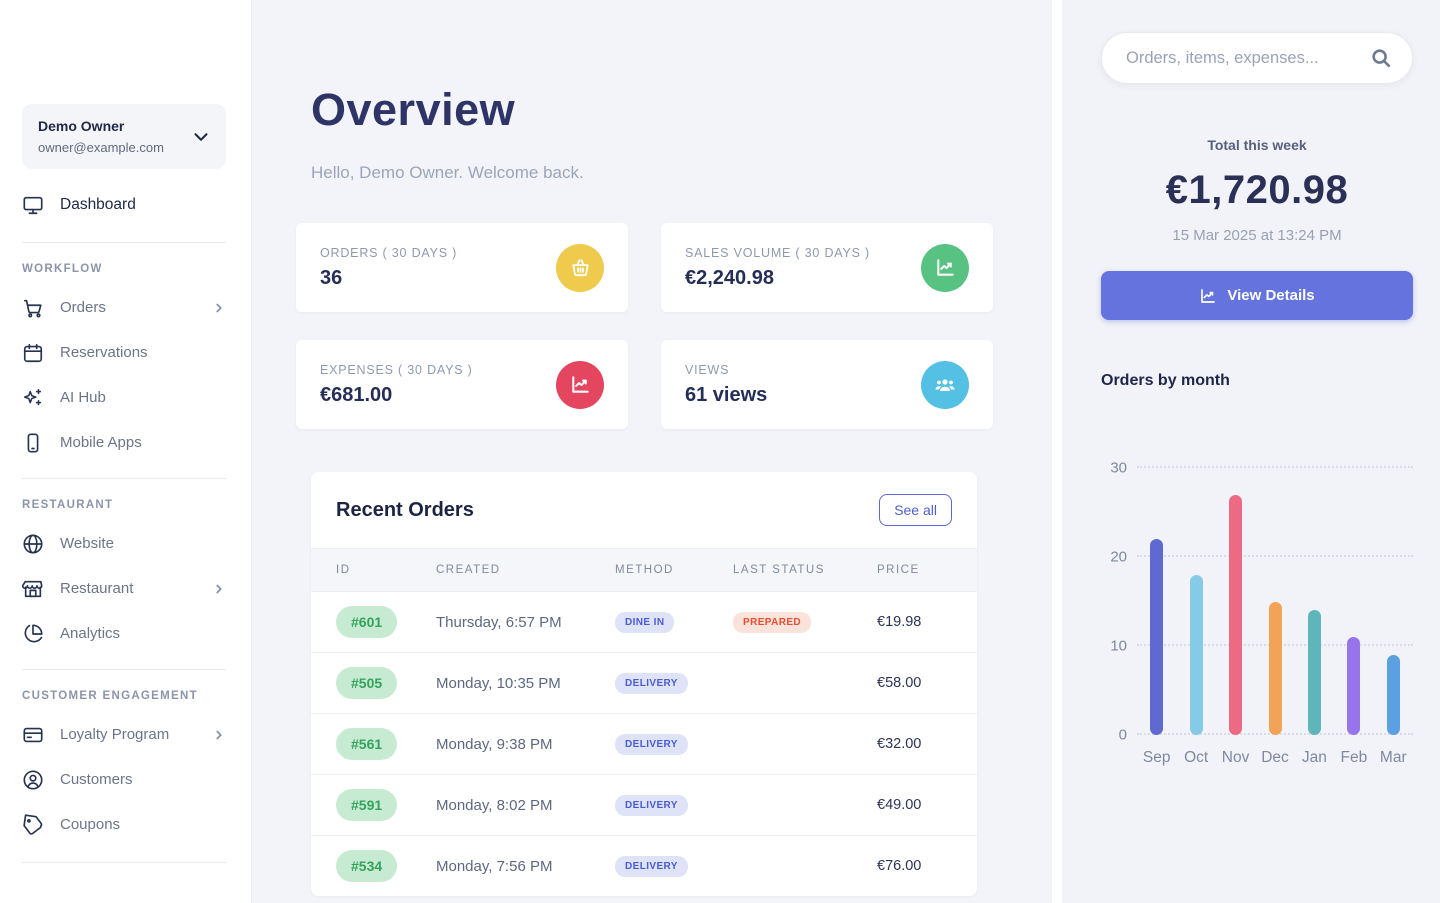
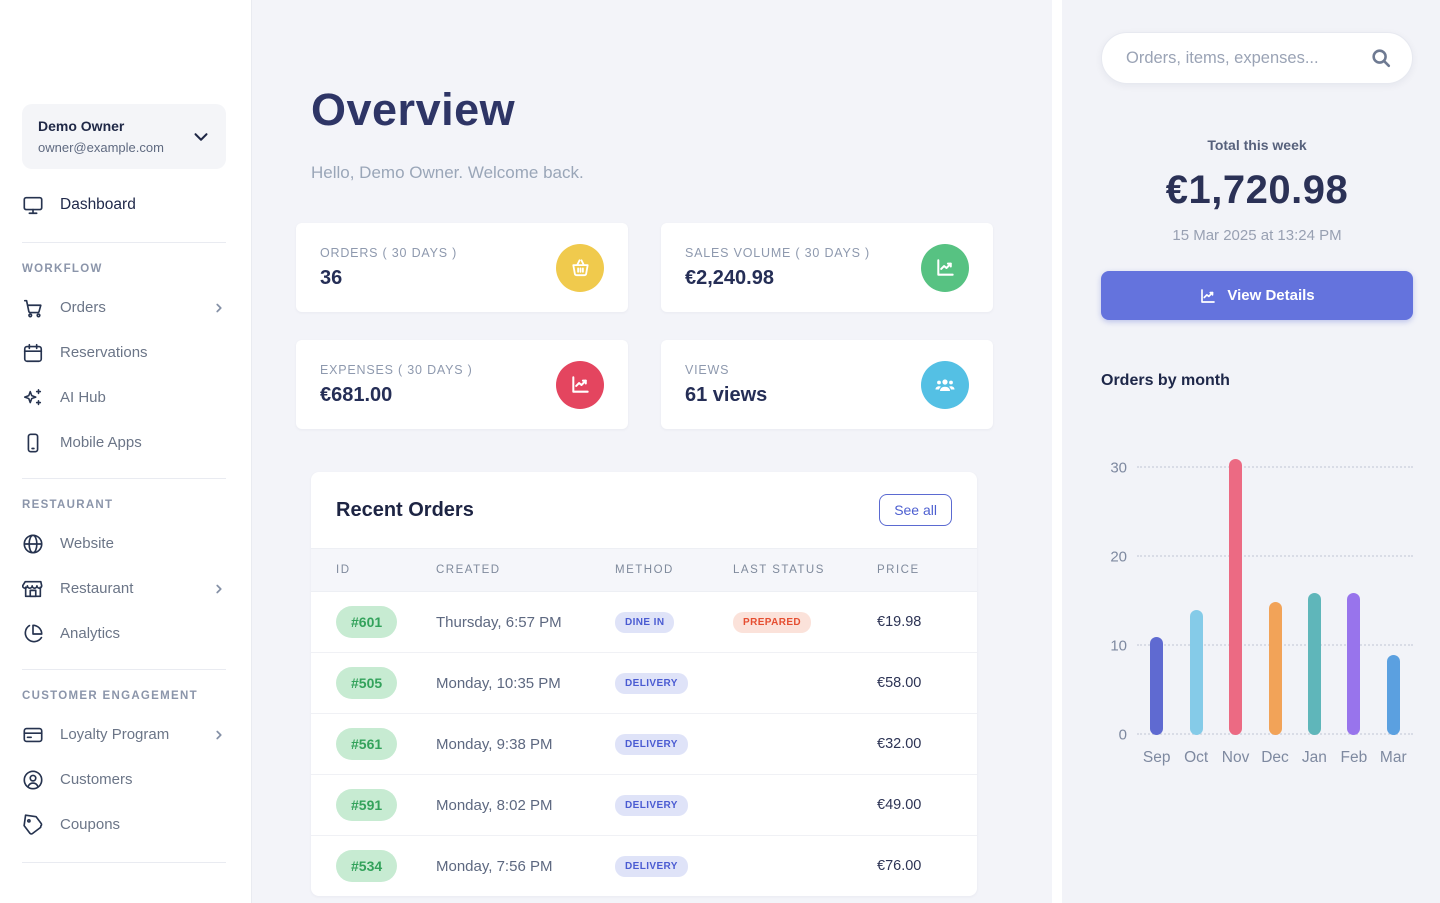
Sep: 22 -> 11
Oct: 18 -> 14
Nov: 27 -> 31
Jan: 14 -> 16
Feb: 11 -> 16
